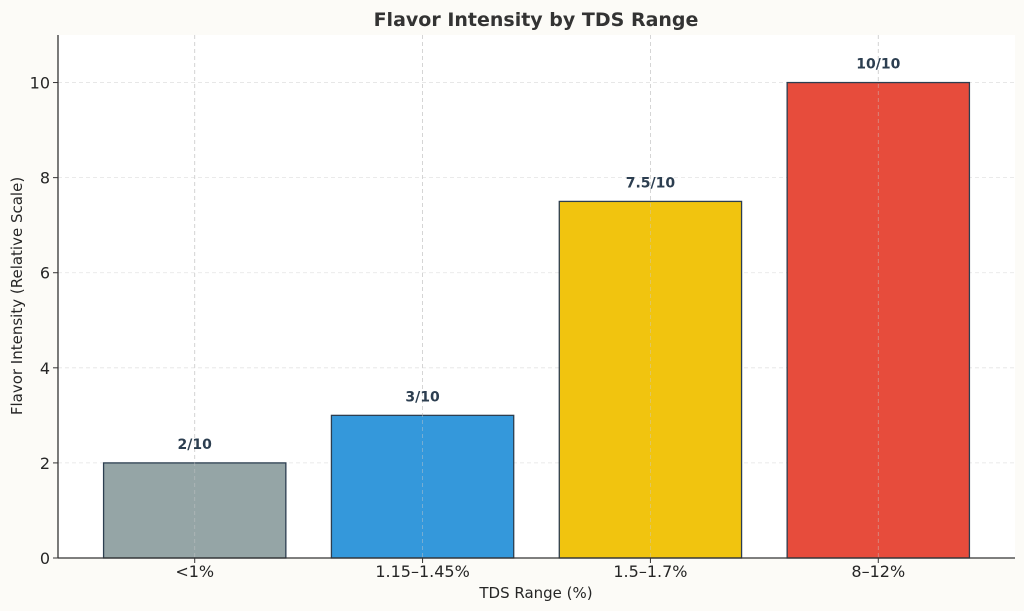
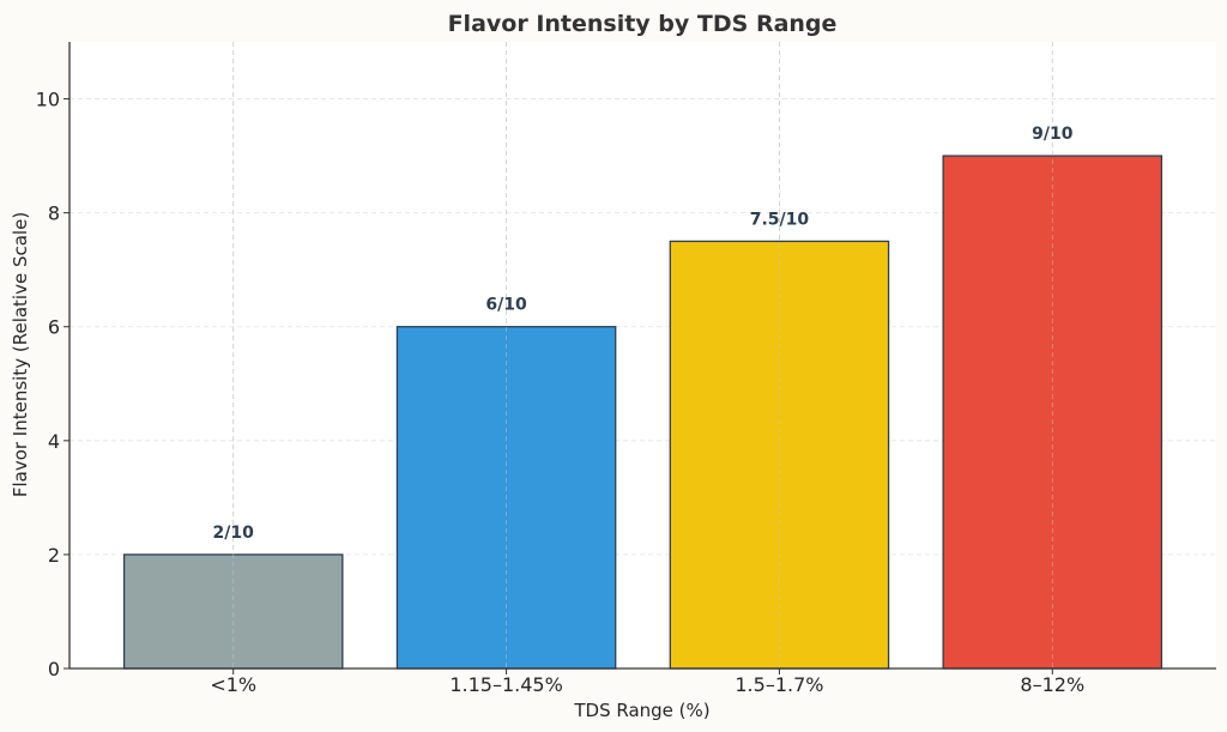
1.15–1.45%: 3 -> 6
8–12%: 10 -> 9
